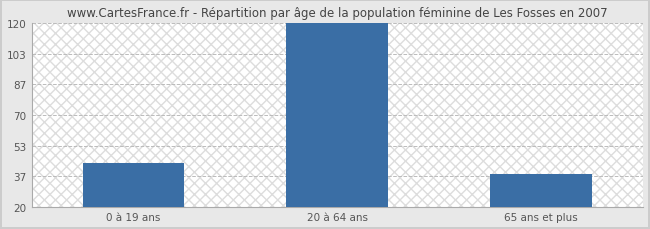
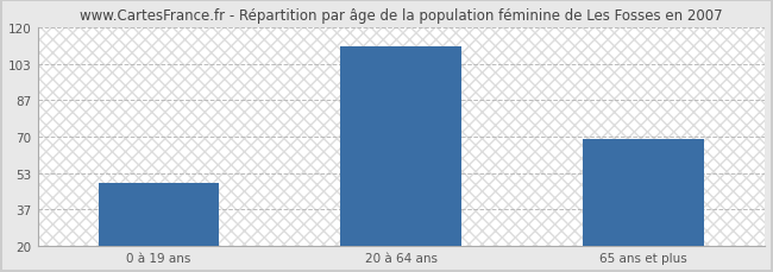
0 à 19 ans: 44 -> 49
20 à 64 ans: 120 -> 111
65 ans et plus: 38 -> 69
